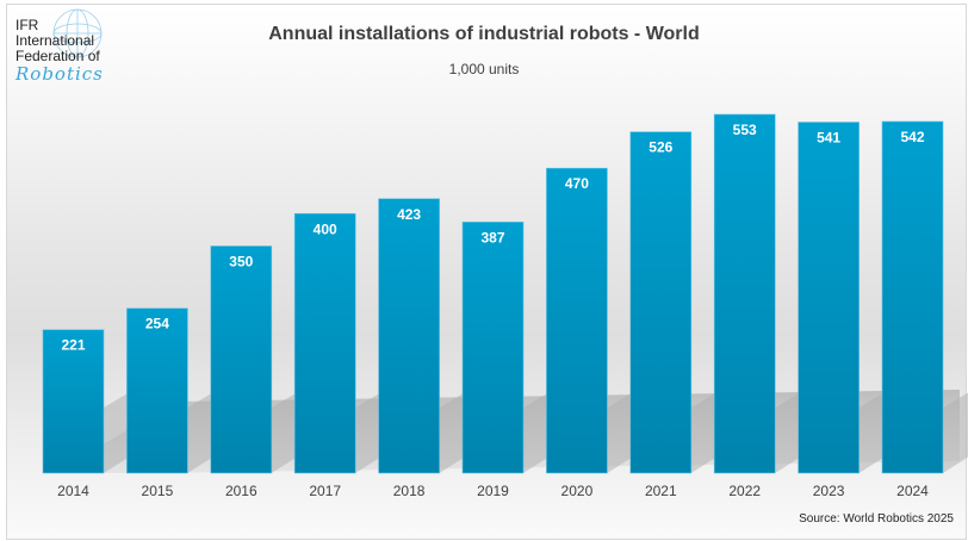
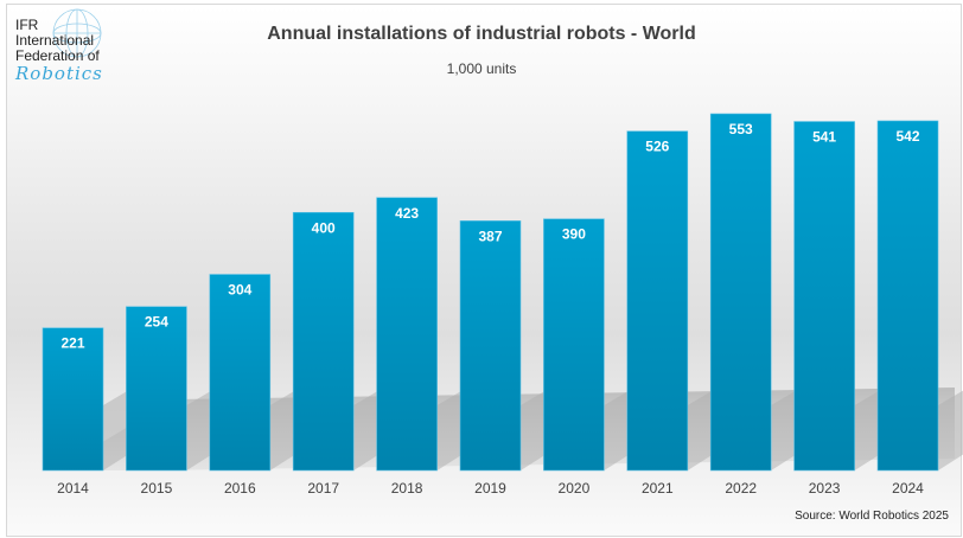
2016: 350 -> 304
2020: 470 -> 390
